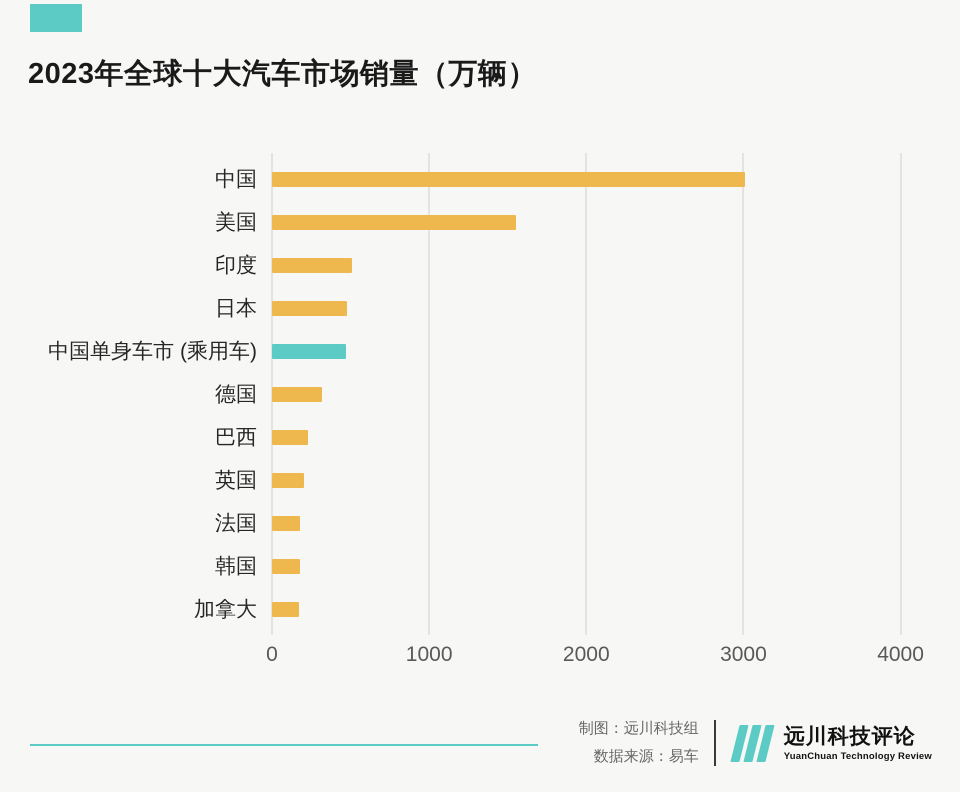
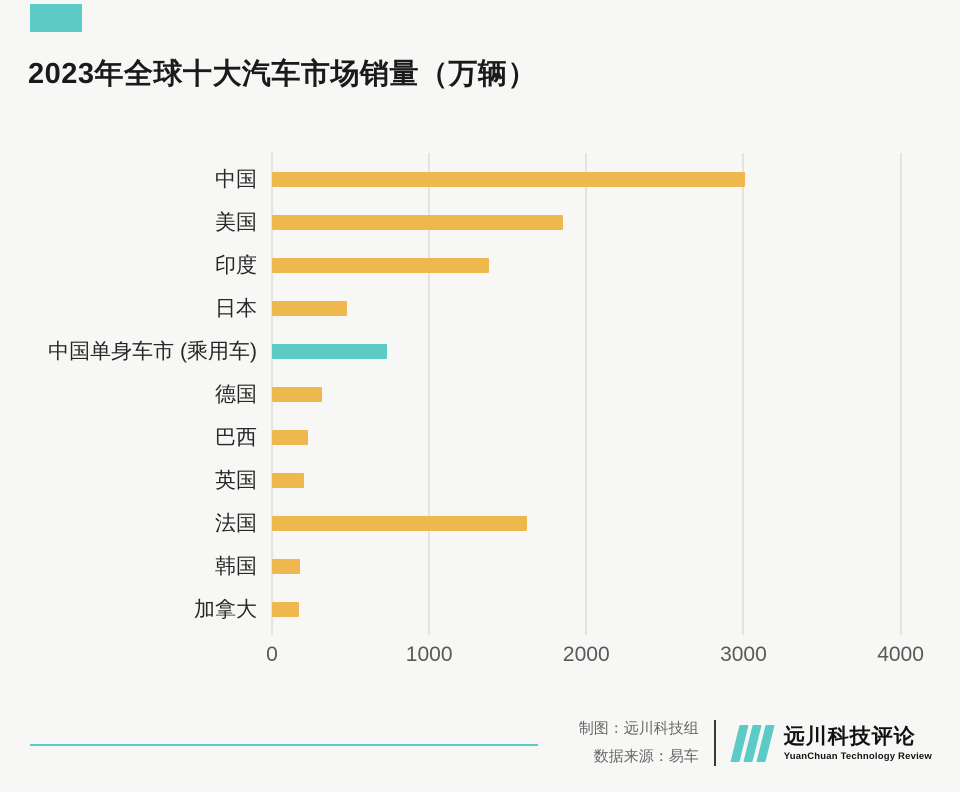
美国: 1550 -> 1850
印度: 510 -> 1380
中国单身车市 (乘用车): 470 -> 730
法国: 180 -> 1620
